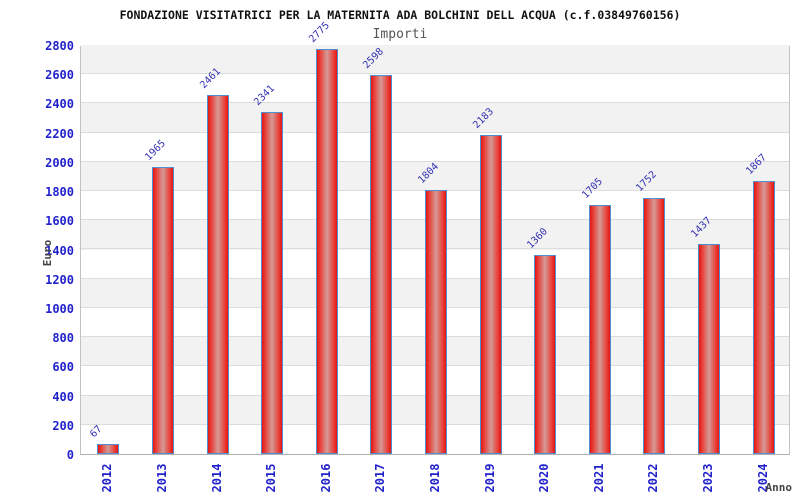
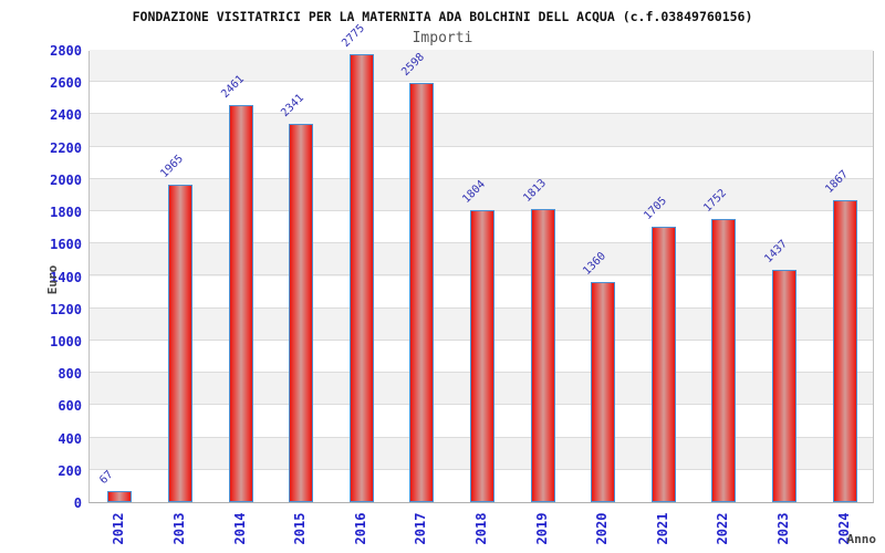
2019: 2183 -> 1813
